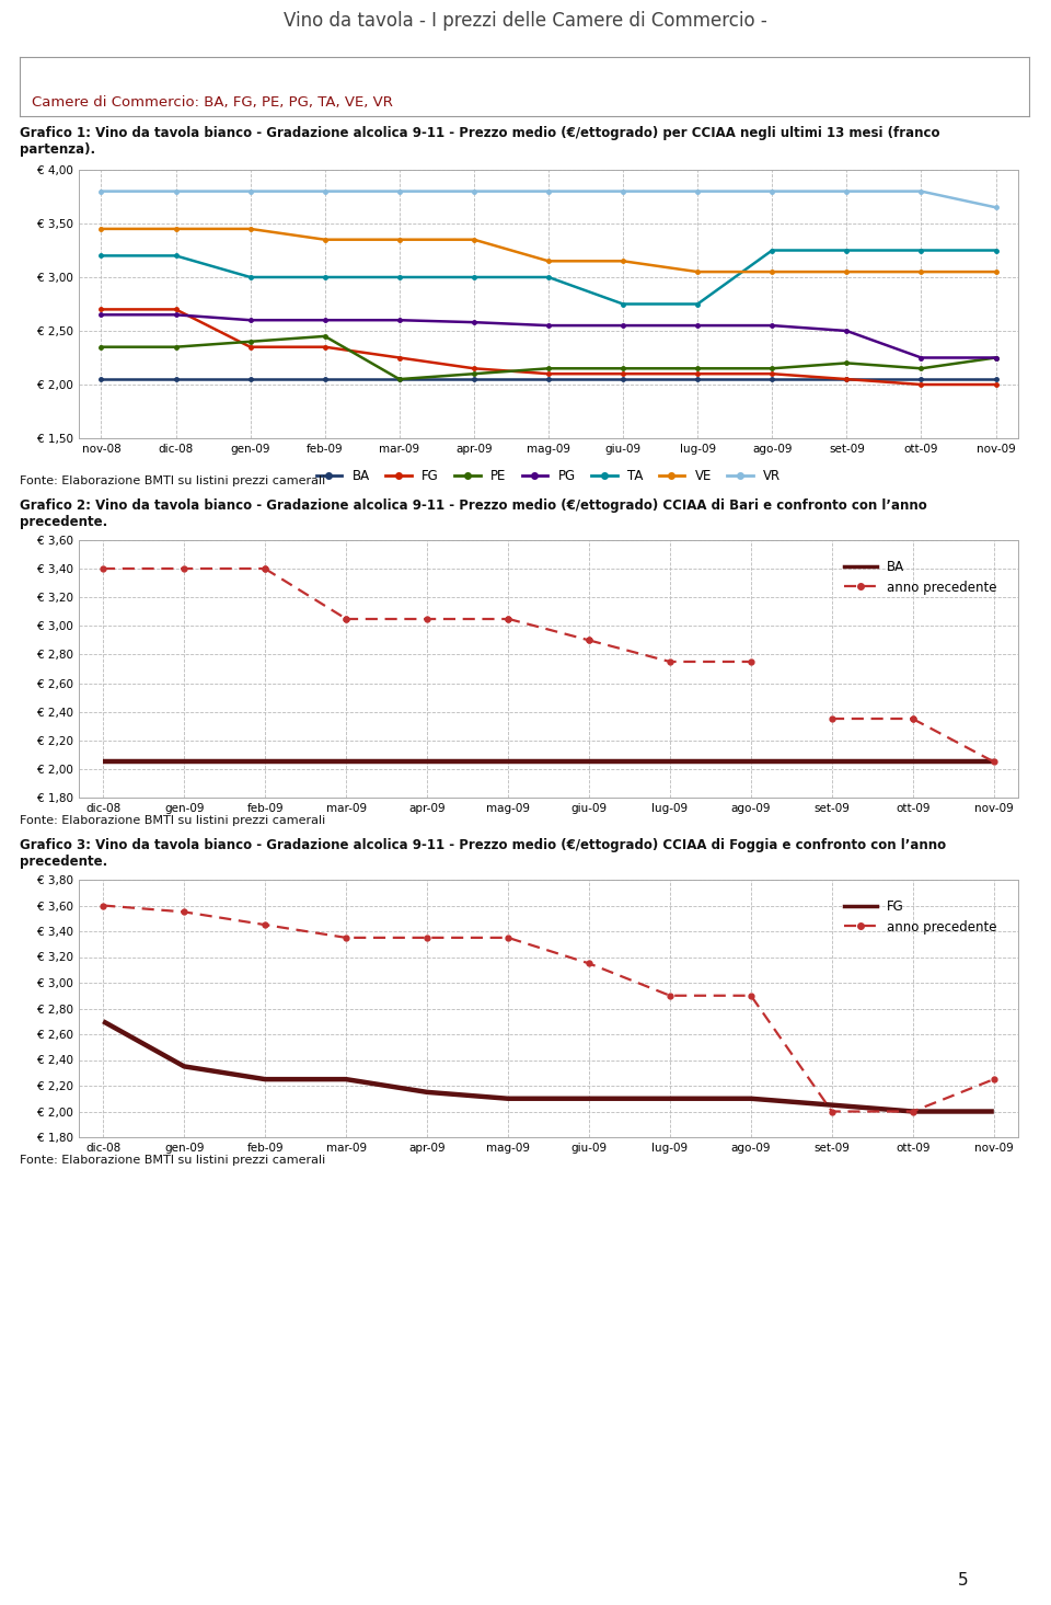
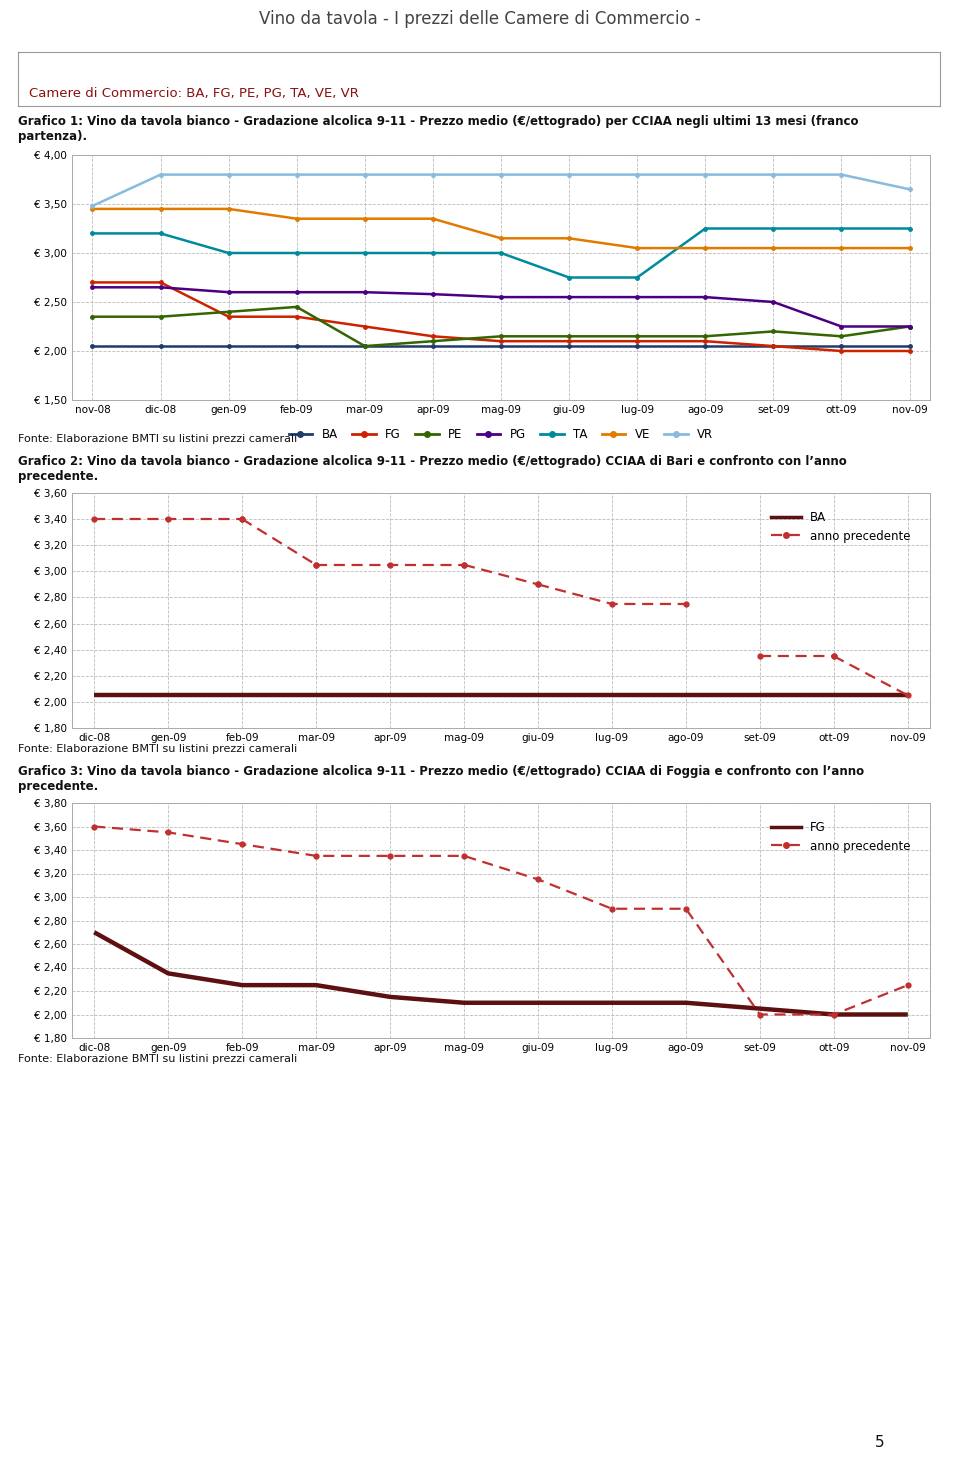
VR/nov-08: € 3,80 -> € 3,48
